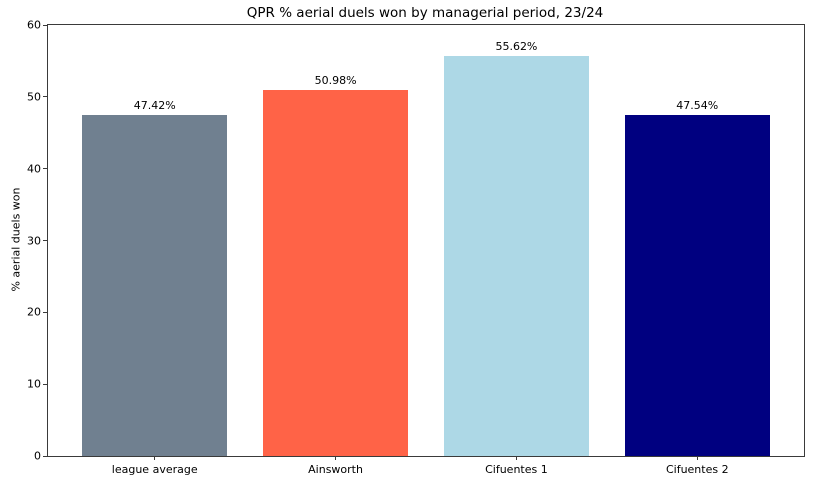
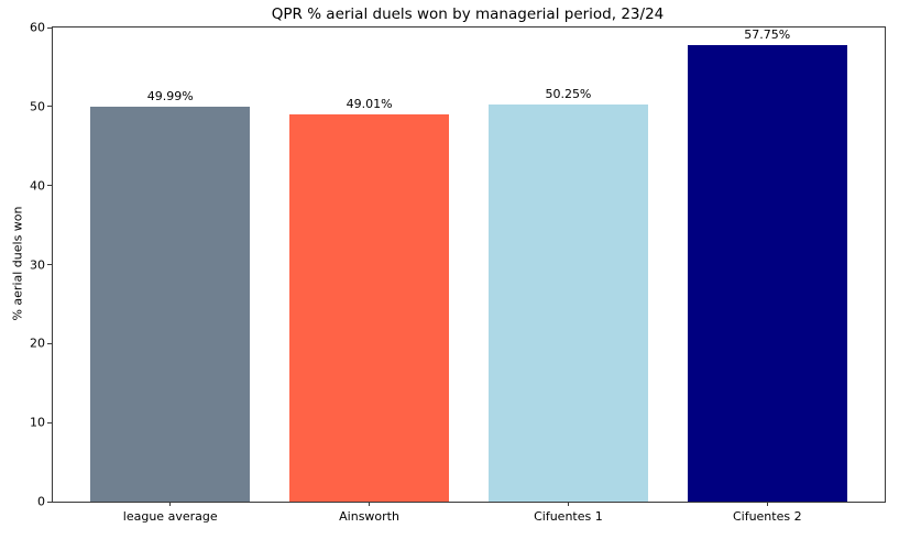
league average: 47.42% -> 49.99%
Ainsworth: 50.98% -> 49.01%
Cifuentes 1: 55.62% -> 50.25%
Cifuentes 2: 47.54% -> 57.75%
